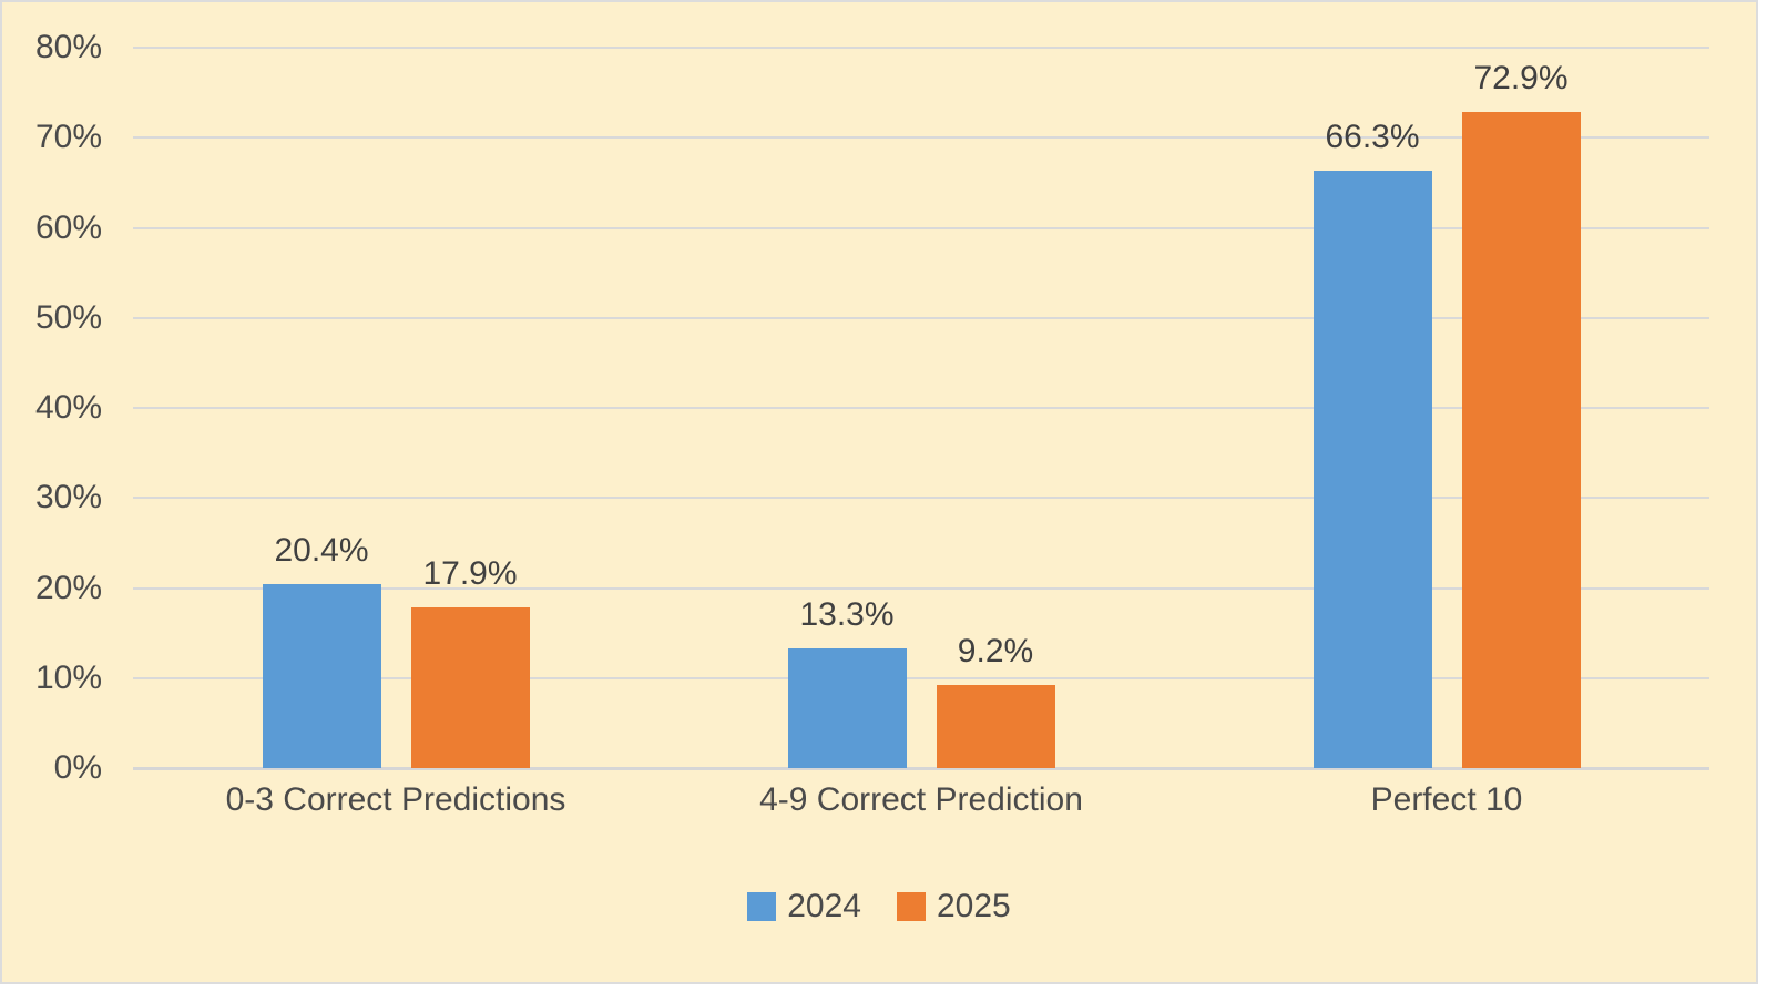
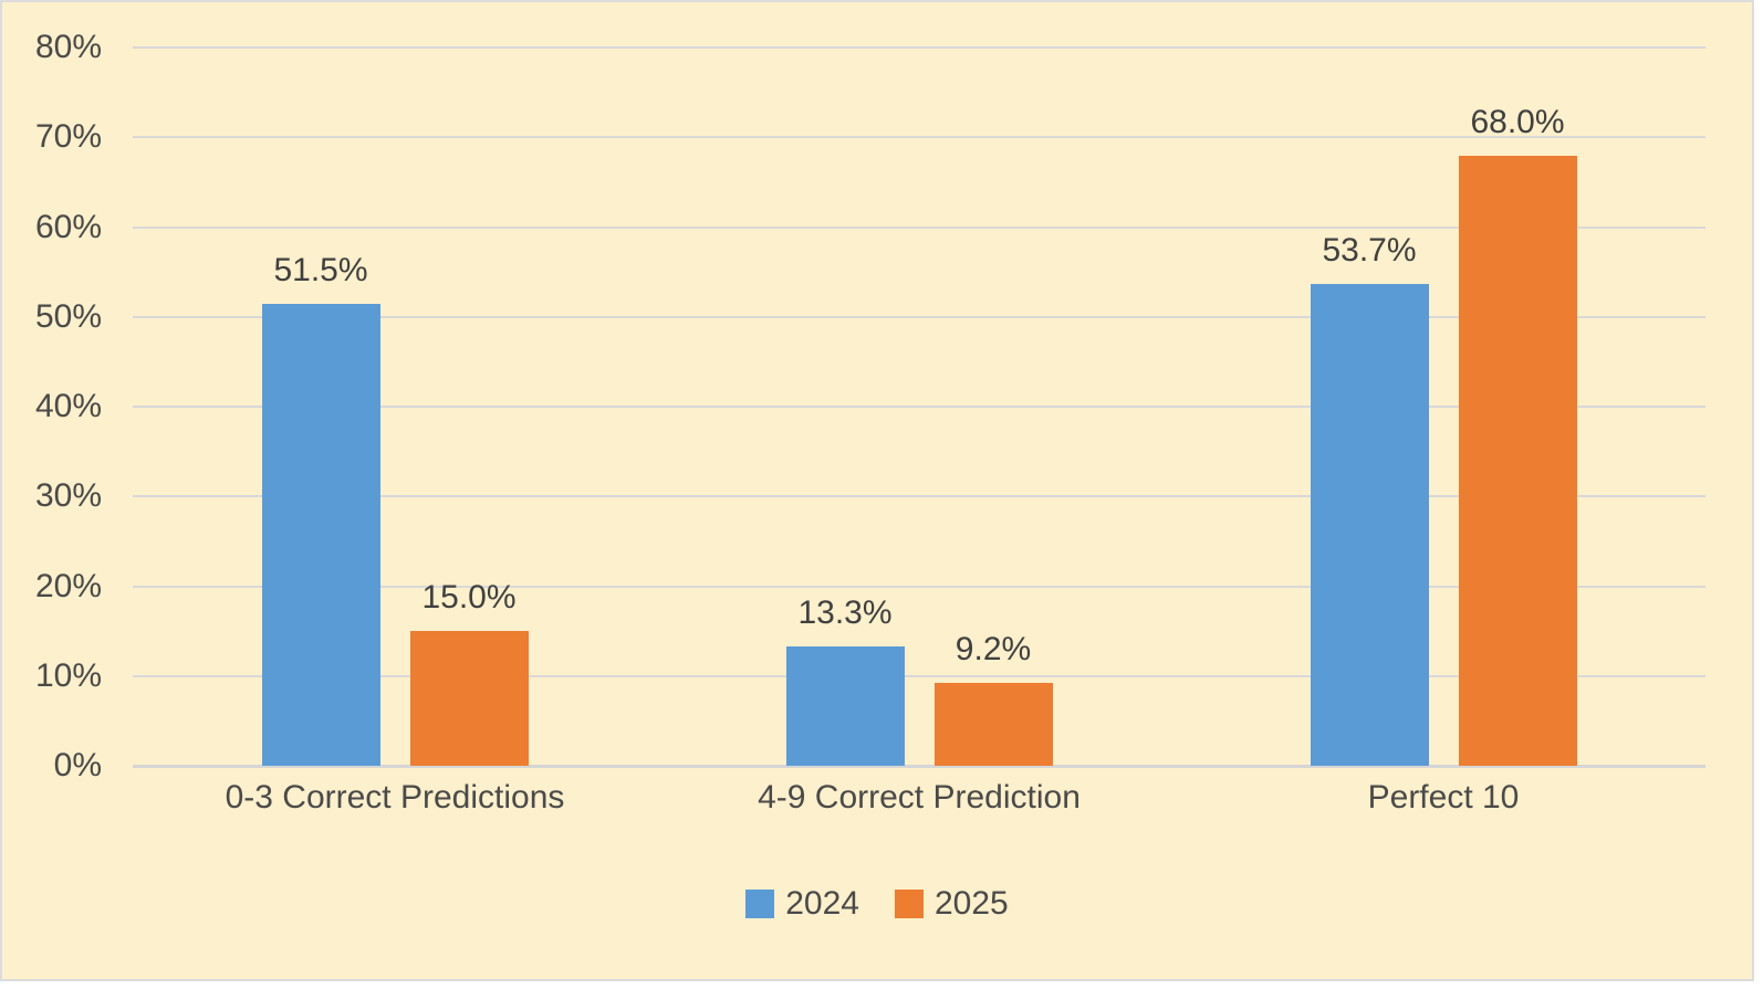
2024/0-3 Correct Predictions: 20.4% -> 51.5%
2025/0-3 Correct Predictions: 17.9% -> 15.0%
2024/Perfect 10: 66.3% -> 53.7%
2025/Perfect 10: 72.9% -> 68.0%
